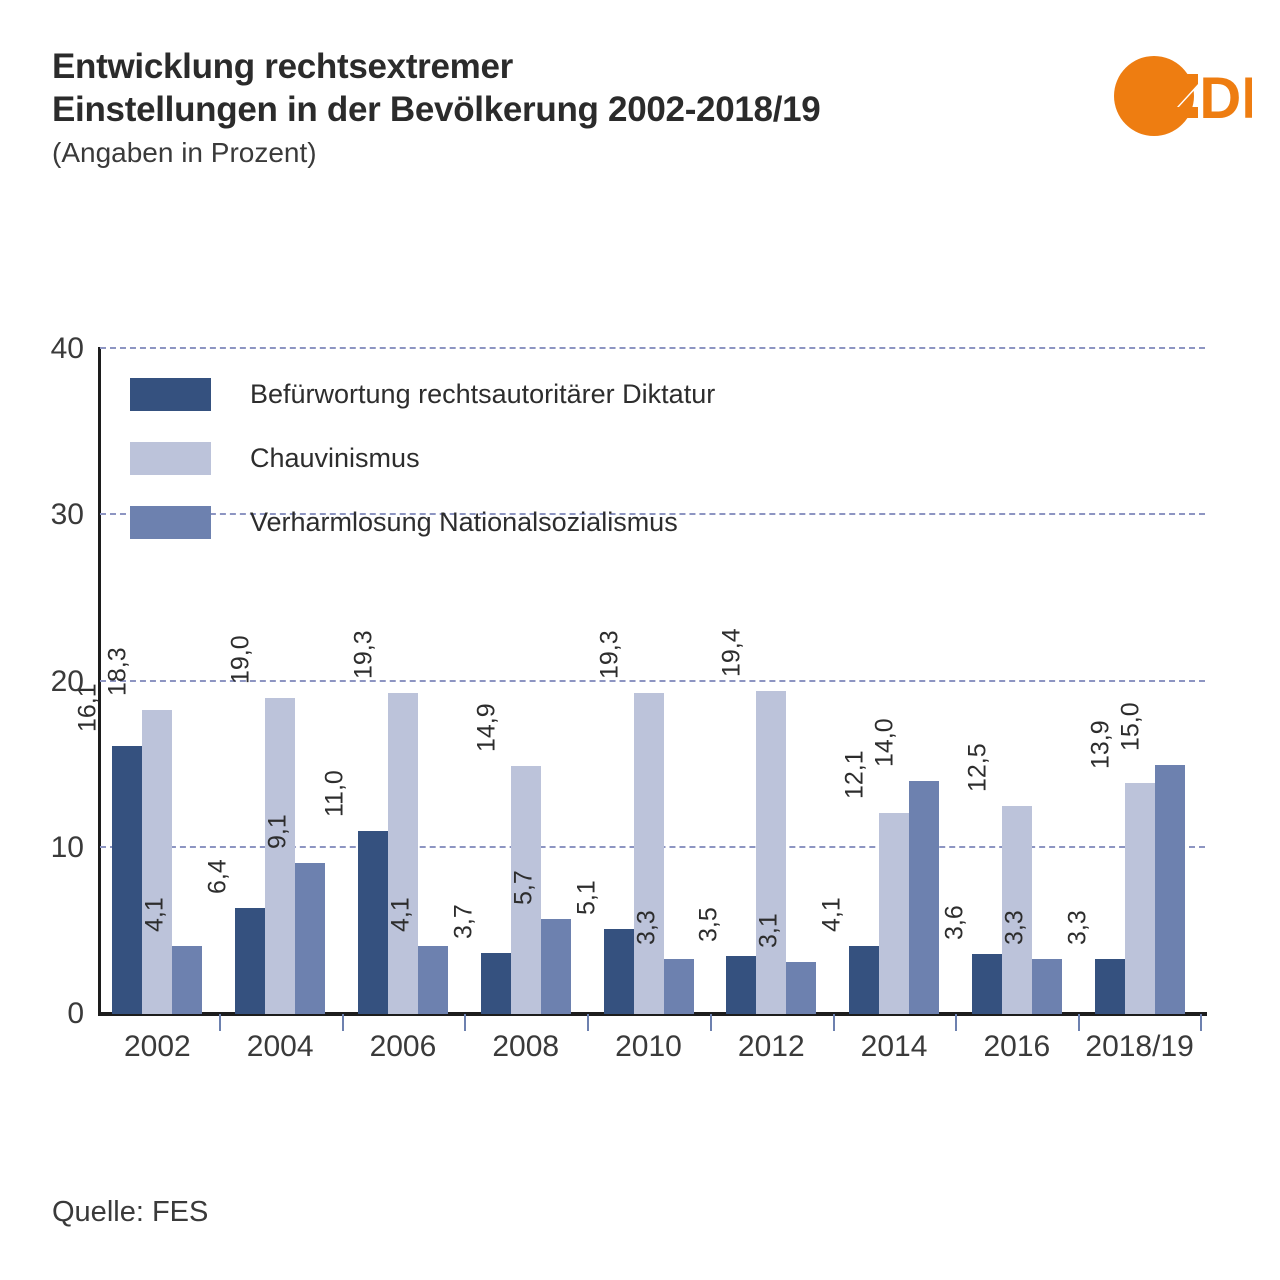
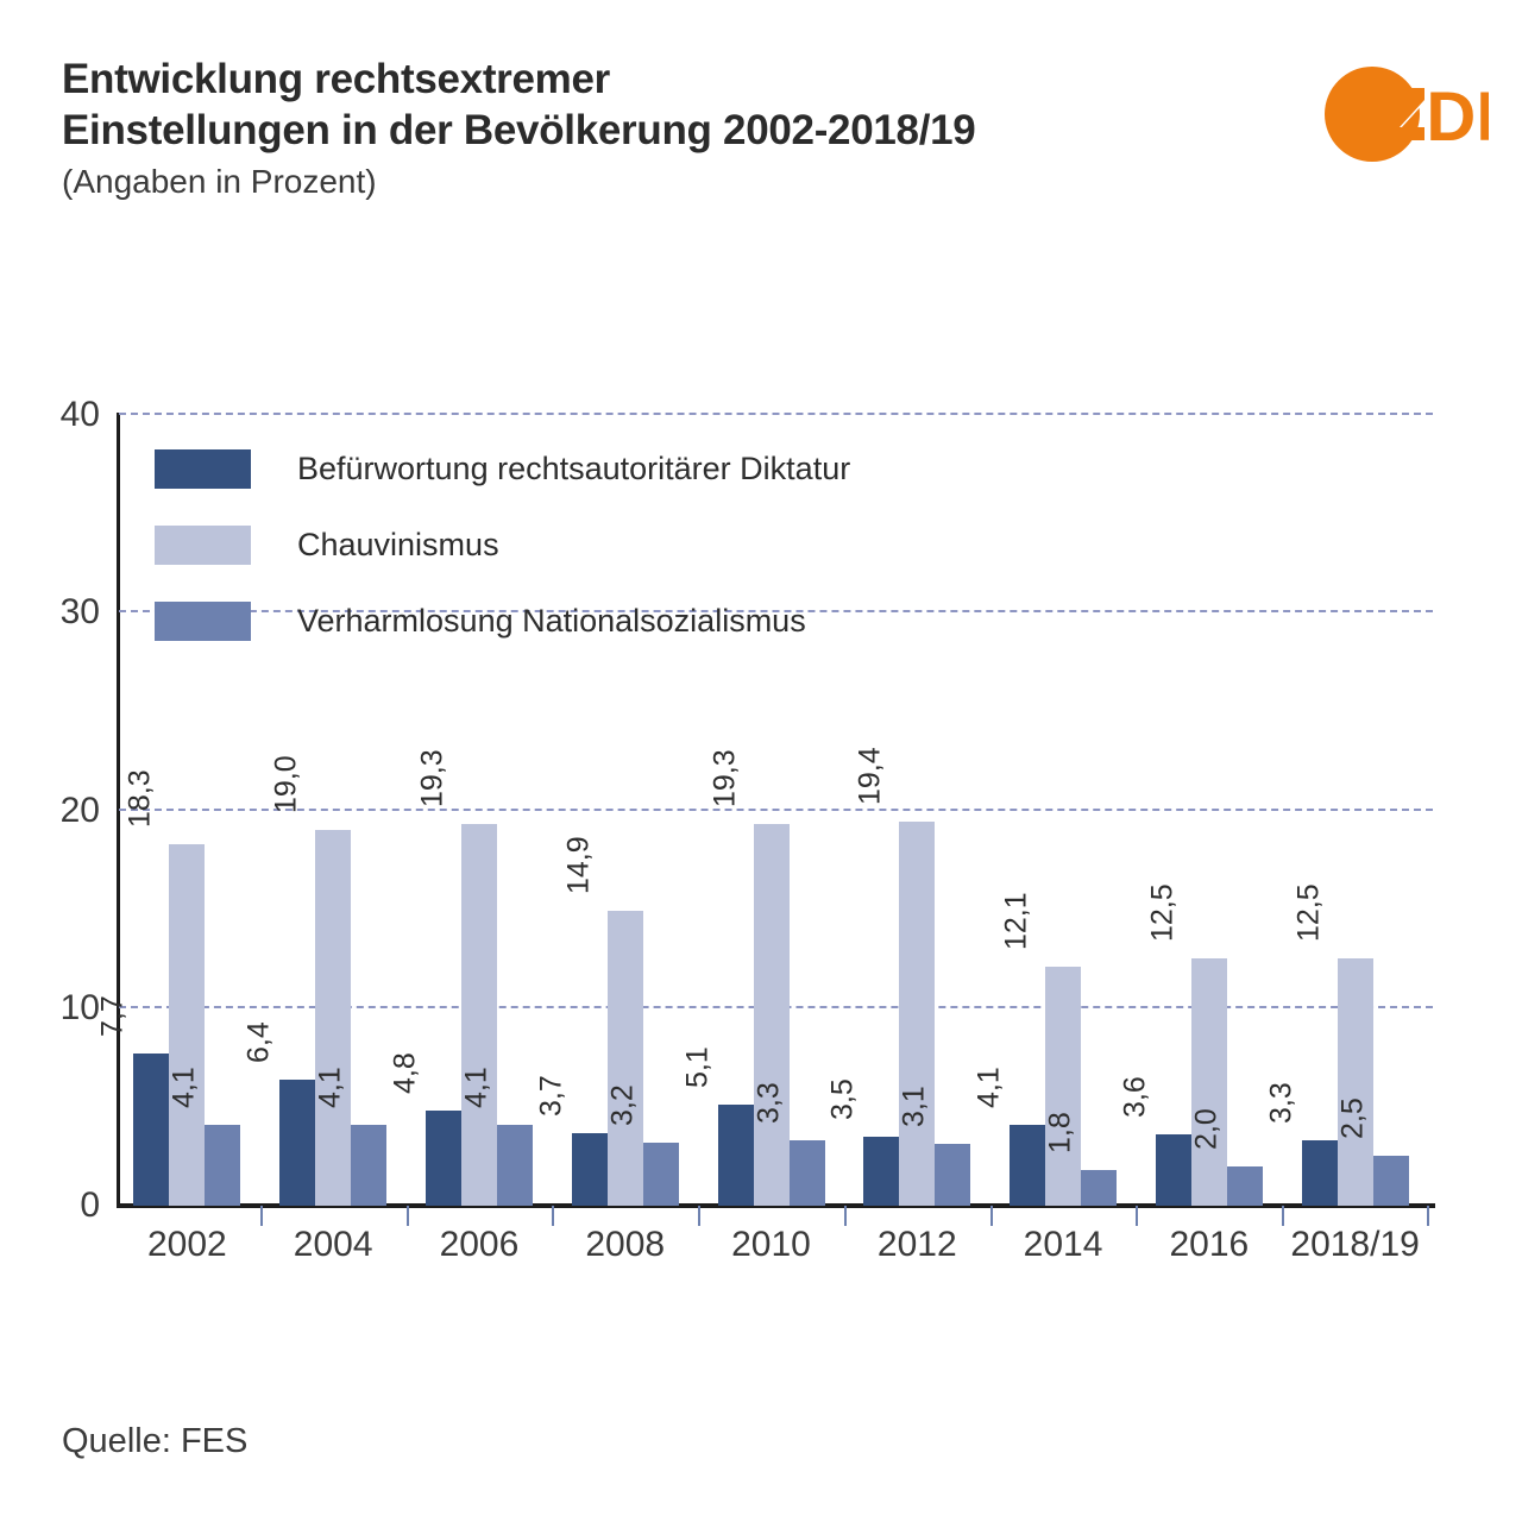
Befürwortung rechtsautoritärer Diktatur/2002: 16,1 -> 7,7
Verharmlosung Nationalsozialismus/2004: 9,1 -> 4,1
Befürwortung rechtsautoritärer Diktatur/2006: 11,0 -> 4,8
Verharmlosung Nationalsozialismus/2008: 5,7 -> 3,2
Verharmlosung Nationalsozialismus/2014: 14,0 -> 1,8
Verharmlosung Nationalsozialismus/2016: 3,3 -> 2,0
Chauvinismus/2018/19: 13,9 -> 12,5
Verharmlosung Nationalsozialismus/2018/19: 15,0 -> 2,5
